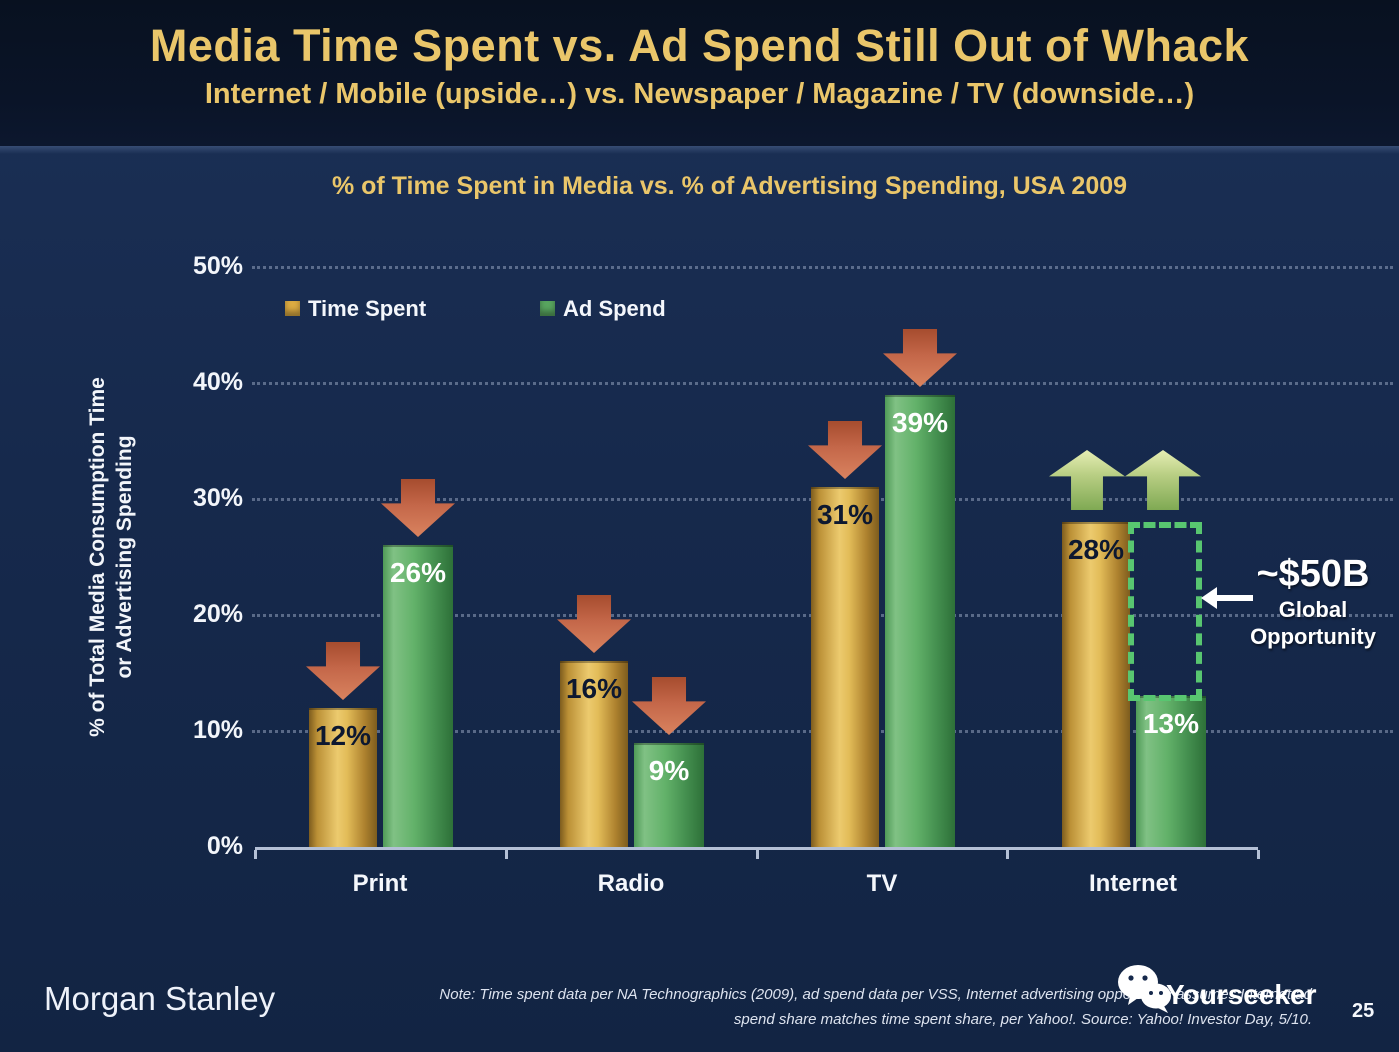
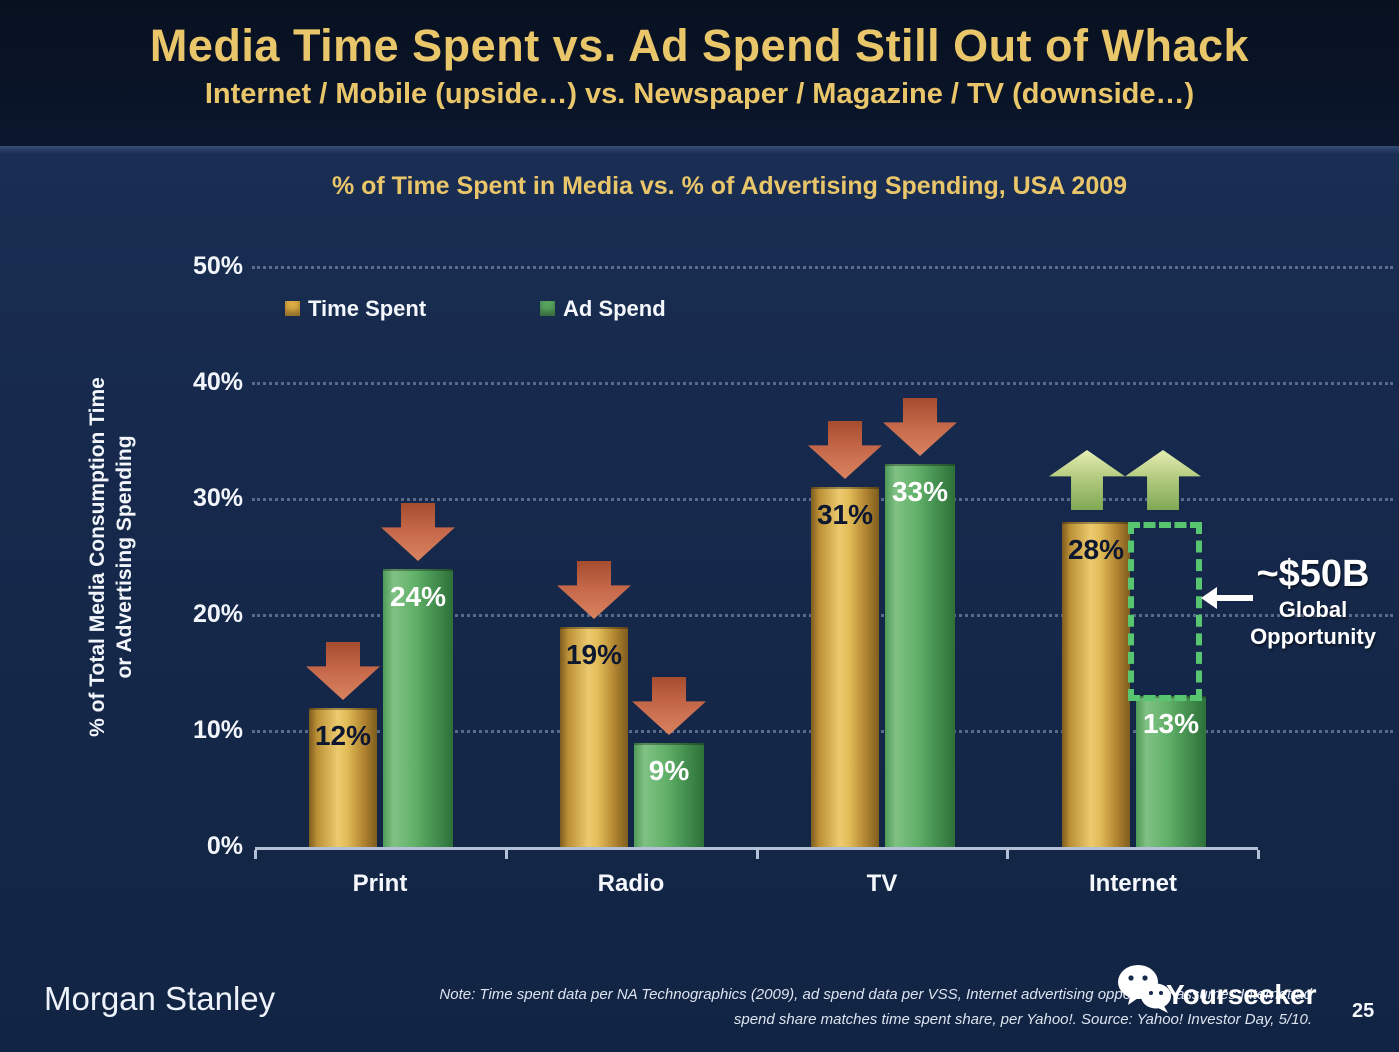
Ad Spend/Print: 26% -> 24%
Time Spent/Radio: 16% -> 19%
Ad Spend/TV: 39% -> 33%
